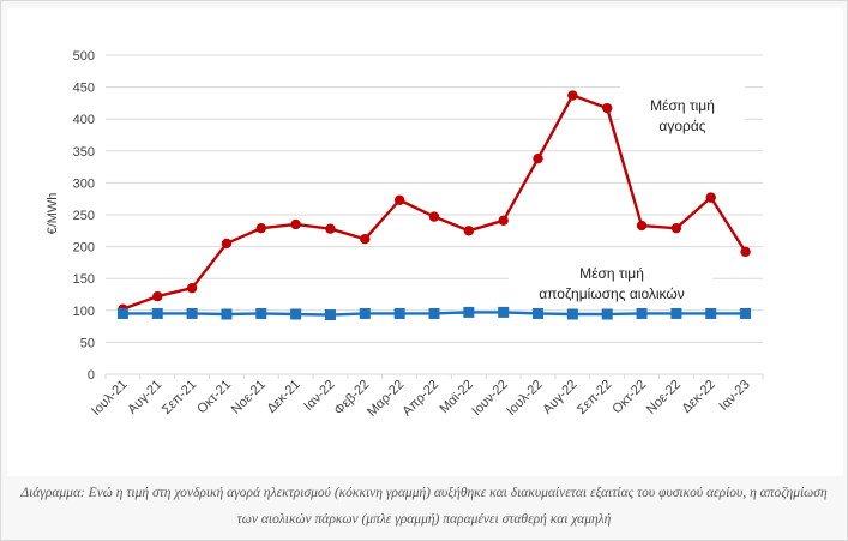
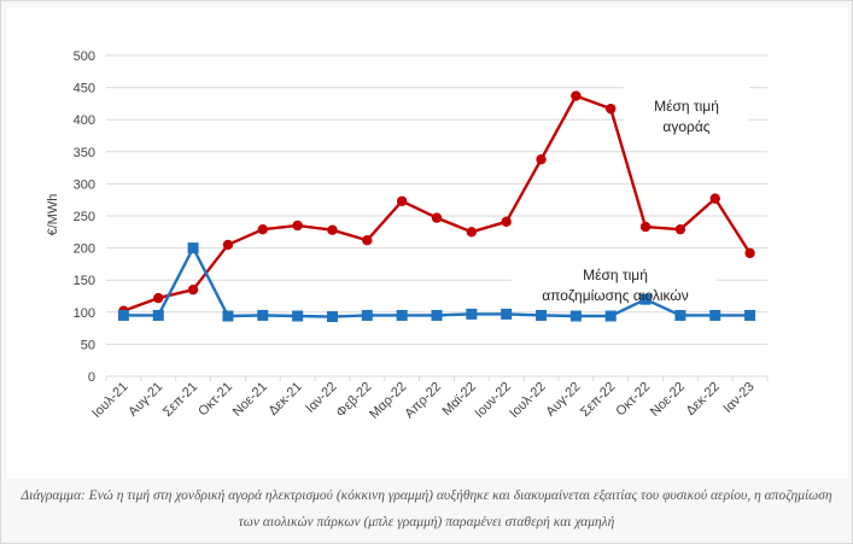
Μέση τιμή αποζημίωσης αιολικών/Σεπ-21: 100 -> 200
Μέση τιμή αποζημίωσης αιολικών/Οκτ-22: 100 -> 120
